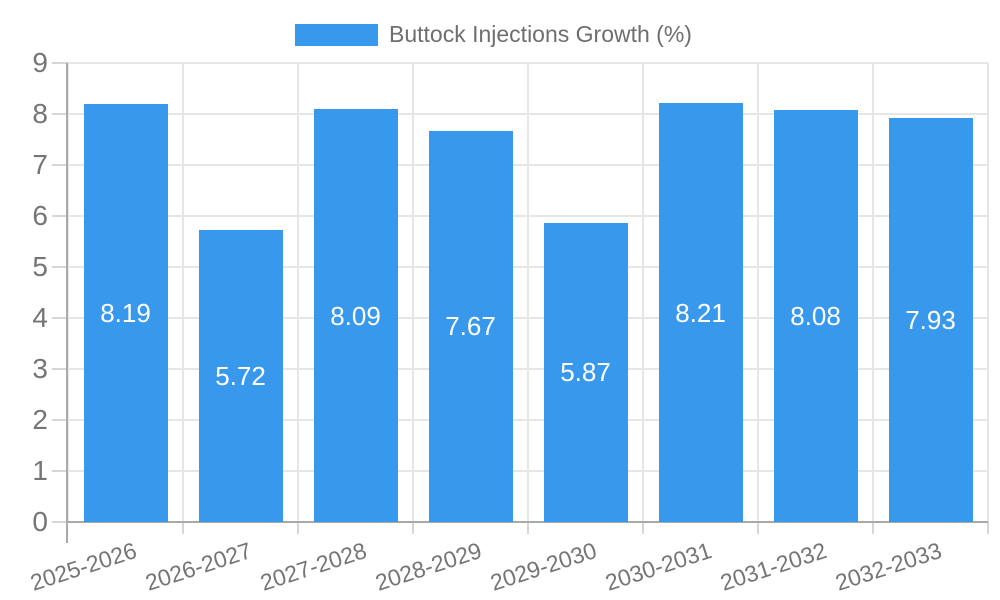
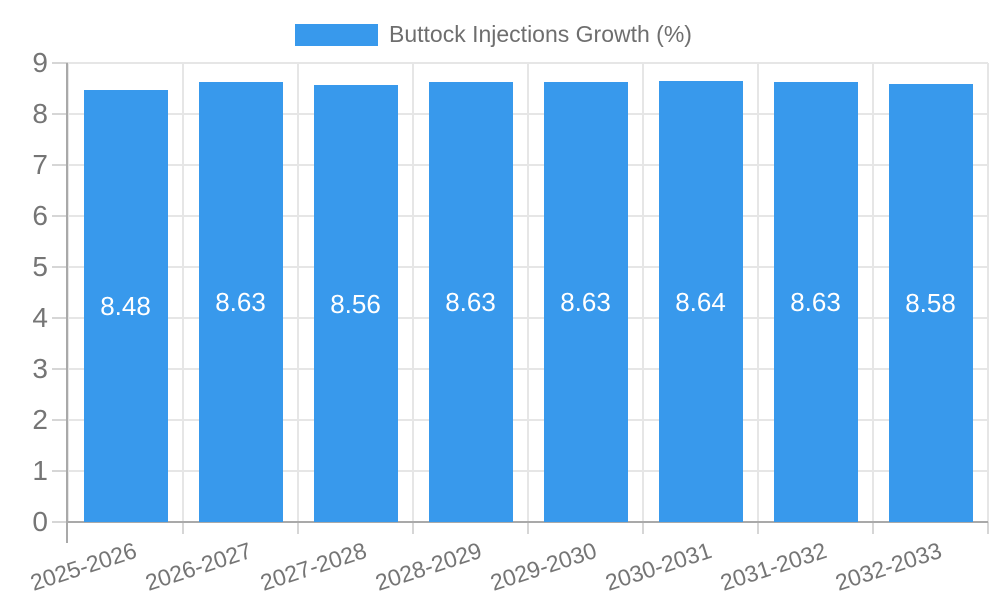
2025-2026: 8.19 -> 8.48
2026-2027: 5.72 -> 8.63
2027-2028: 8.09 -> 8.56
2028-2029: 7.67 -> 8.63
2029-2030: 5.87 -> 8.63
2030-2031: 8.21 -> 8.64
2031-2032: 8.08 -> 8.63
2032-2033: 7.93 -> 8.58
